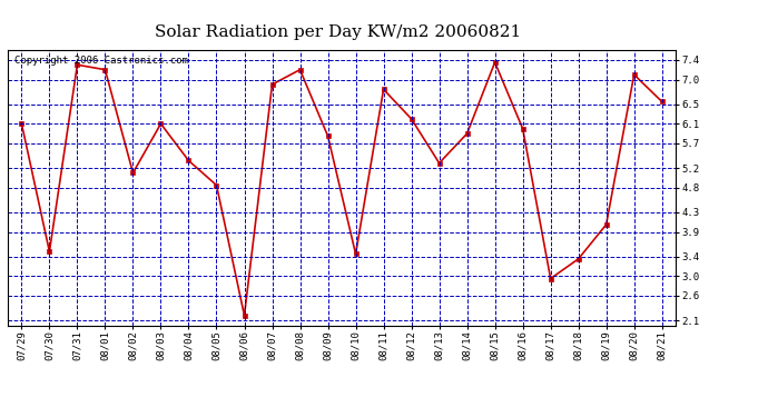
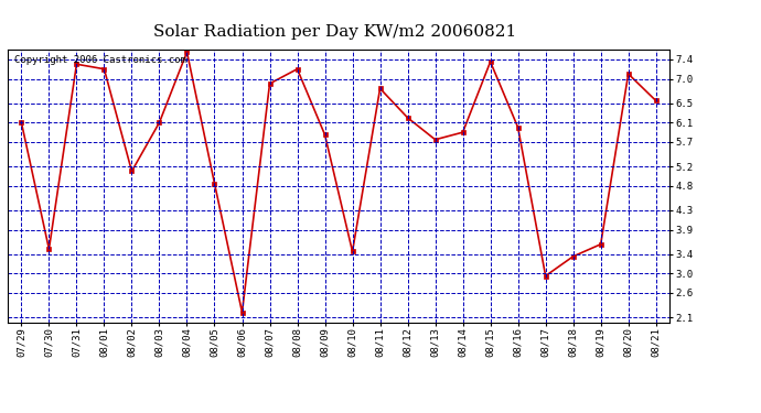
08/04: 5.35 -> 7.55
08/13: 5.30 -> 5.75
08/19: 4.05 -> 3.60
